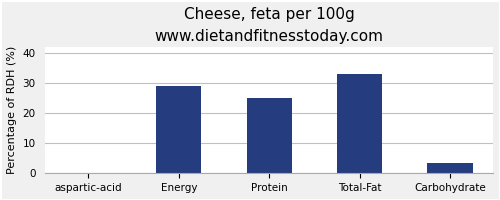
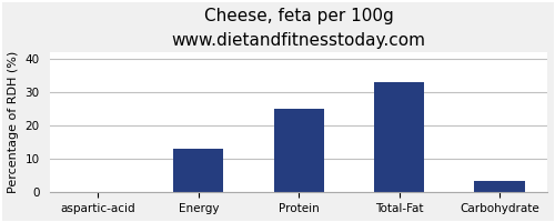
Energy: 29.0 -> 13.0
